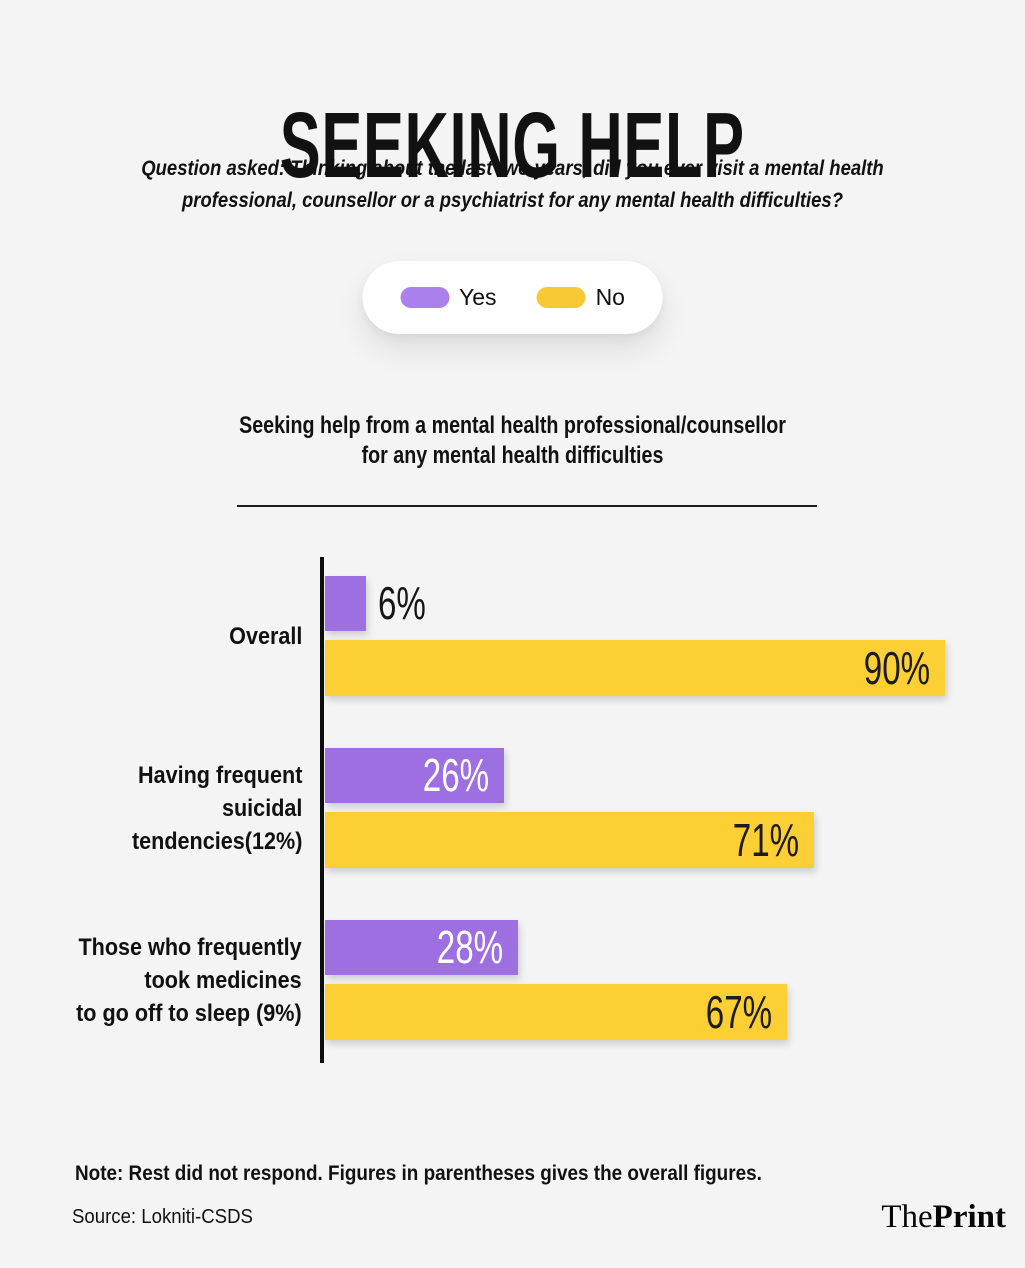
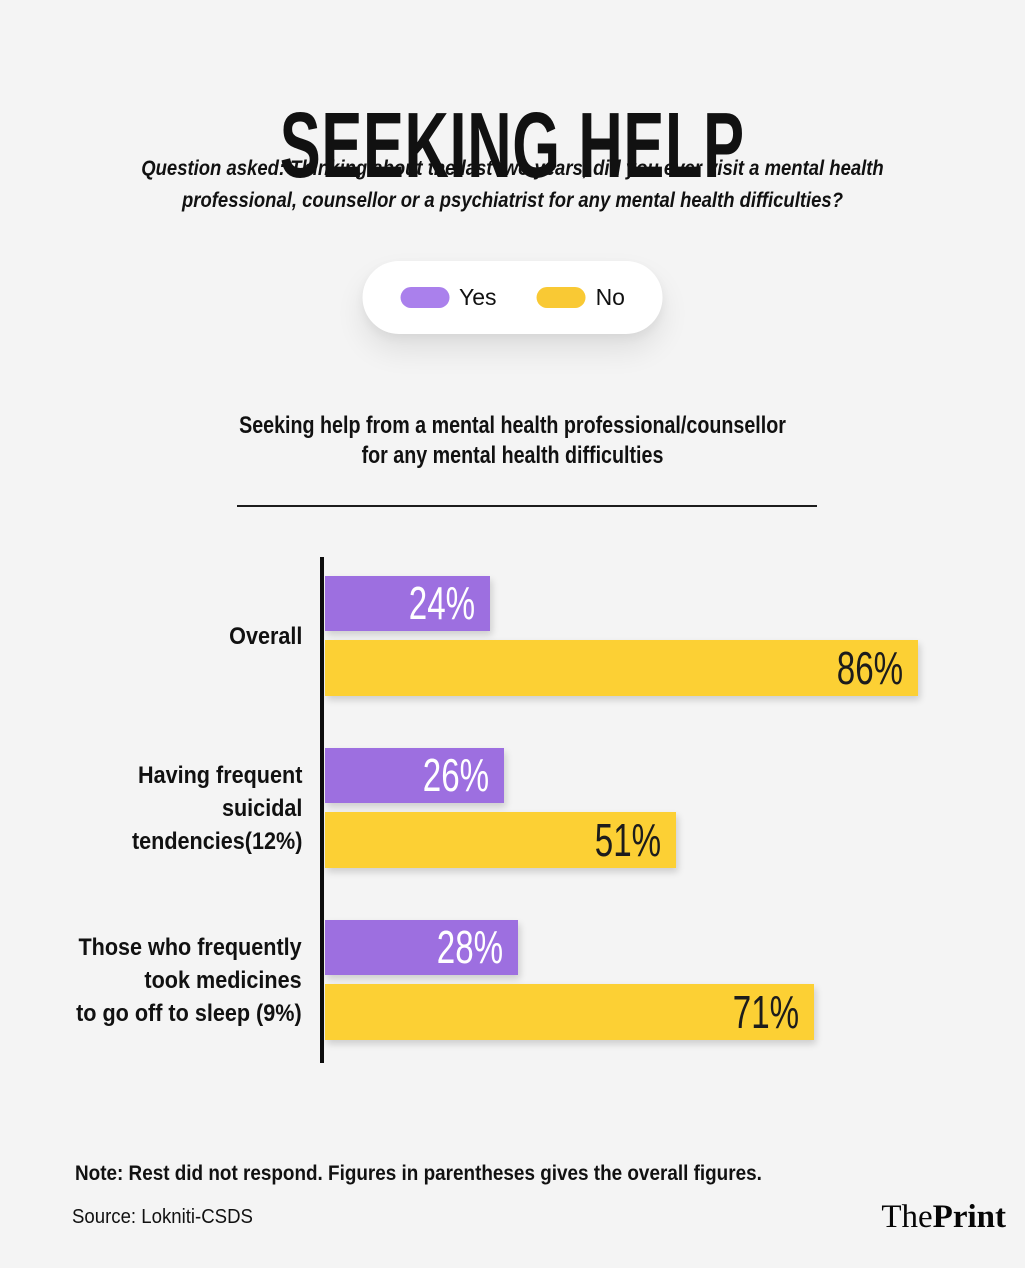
Yes/Overall: 6% -> 24%
No/Overall: 90% -> 86%
No/Having frequent suicidal tendencies(12%): 71% -> 51%
No/Those who frequently took medicines to go off to sleep (9%): 67% -> 71%
